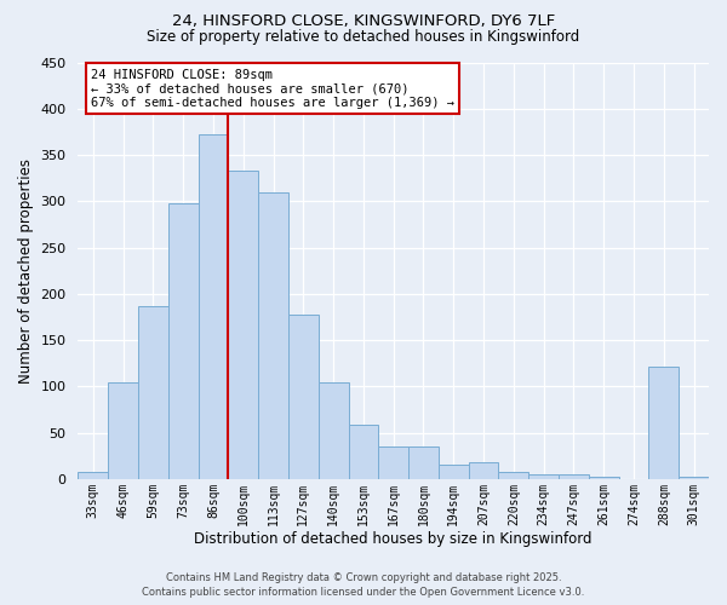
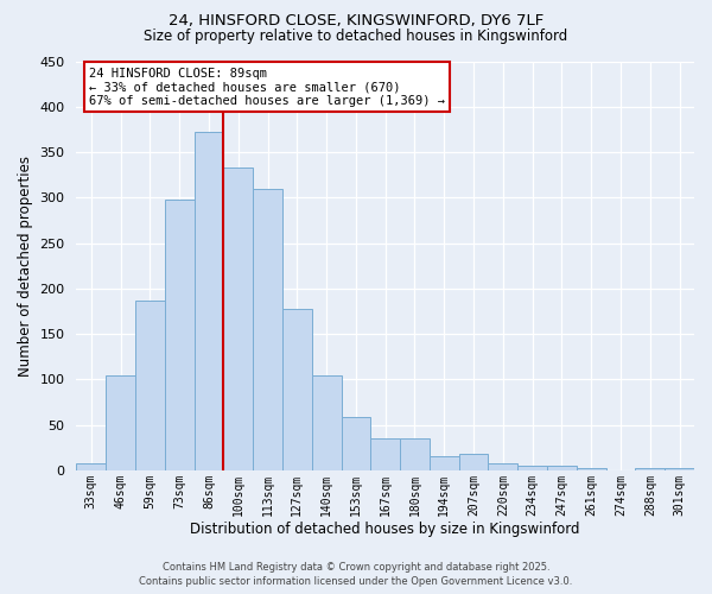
288sqm: 122 -> 3
